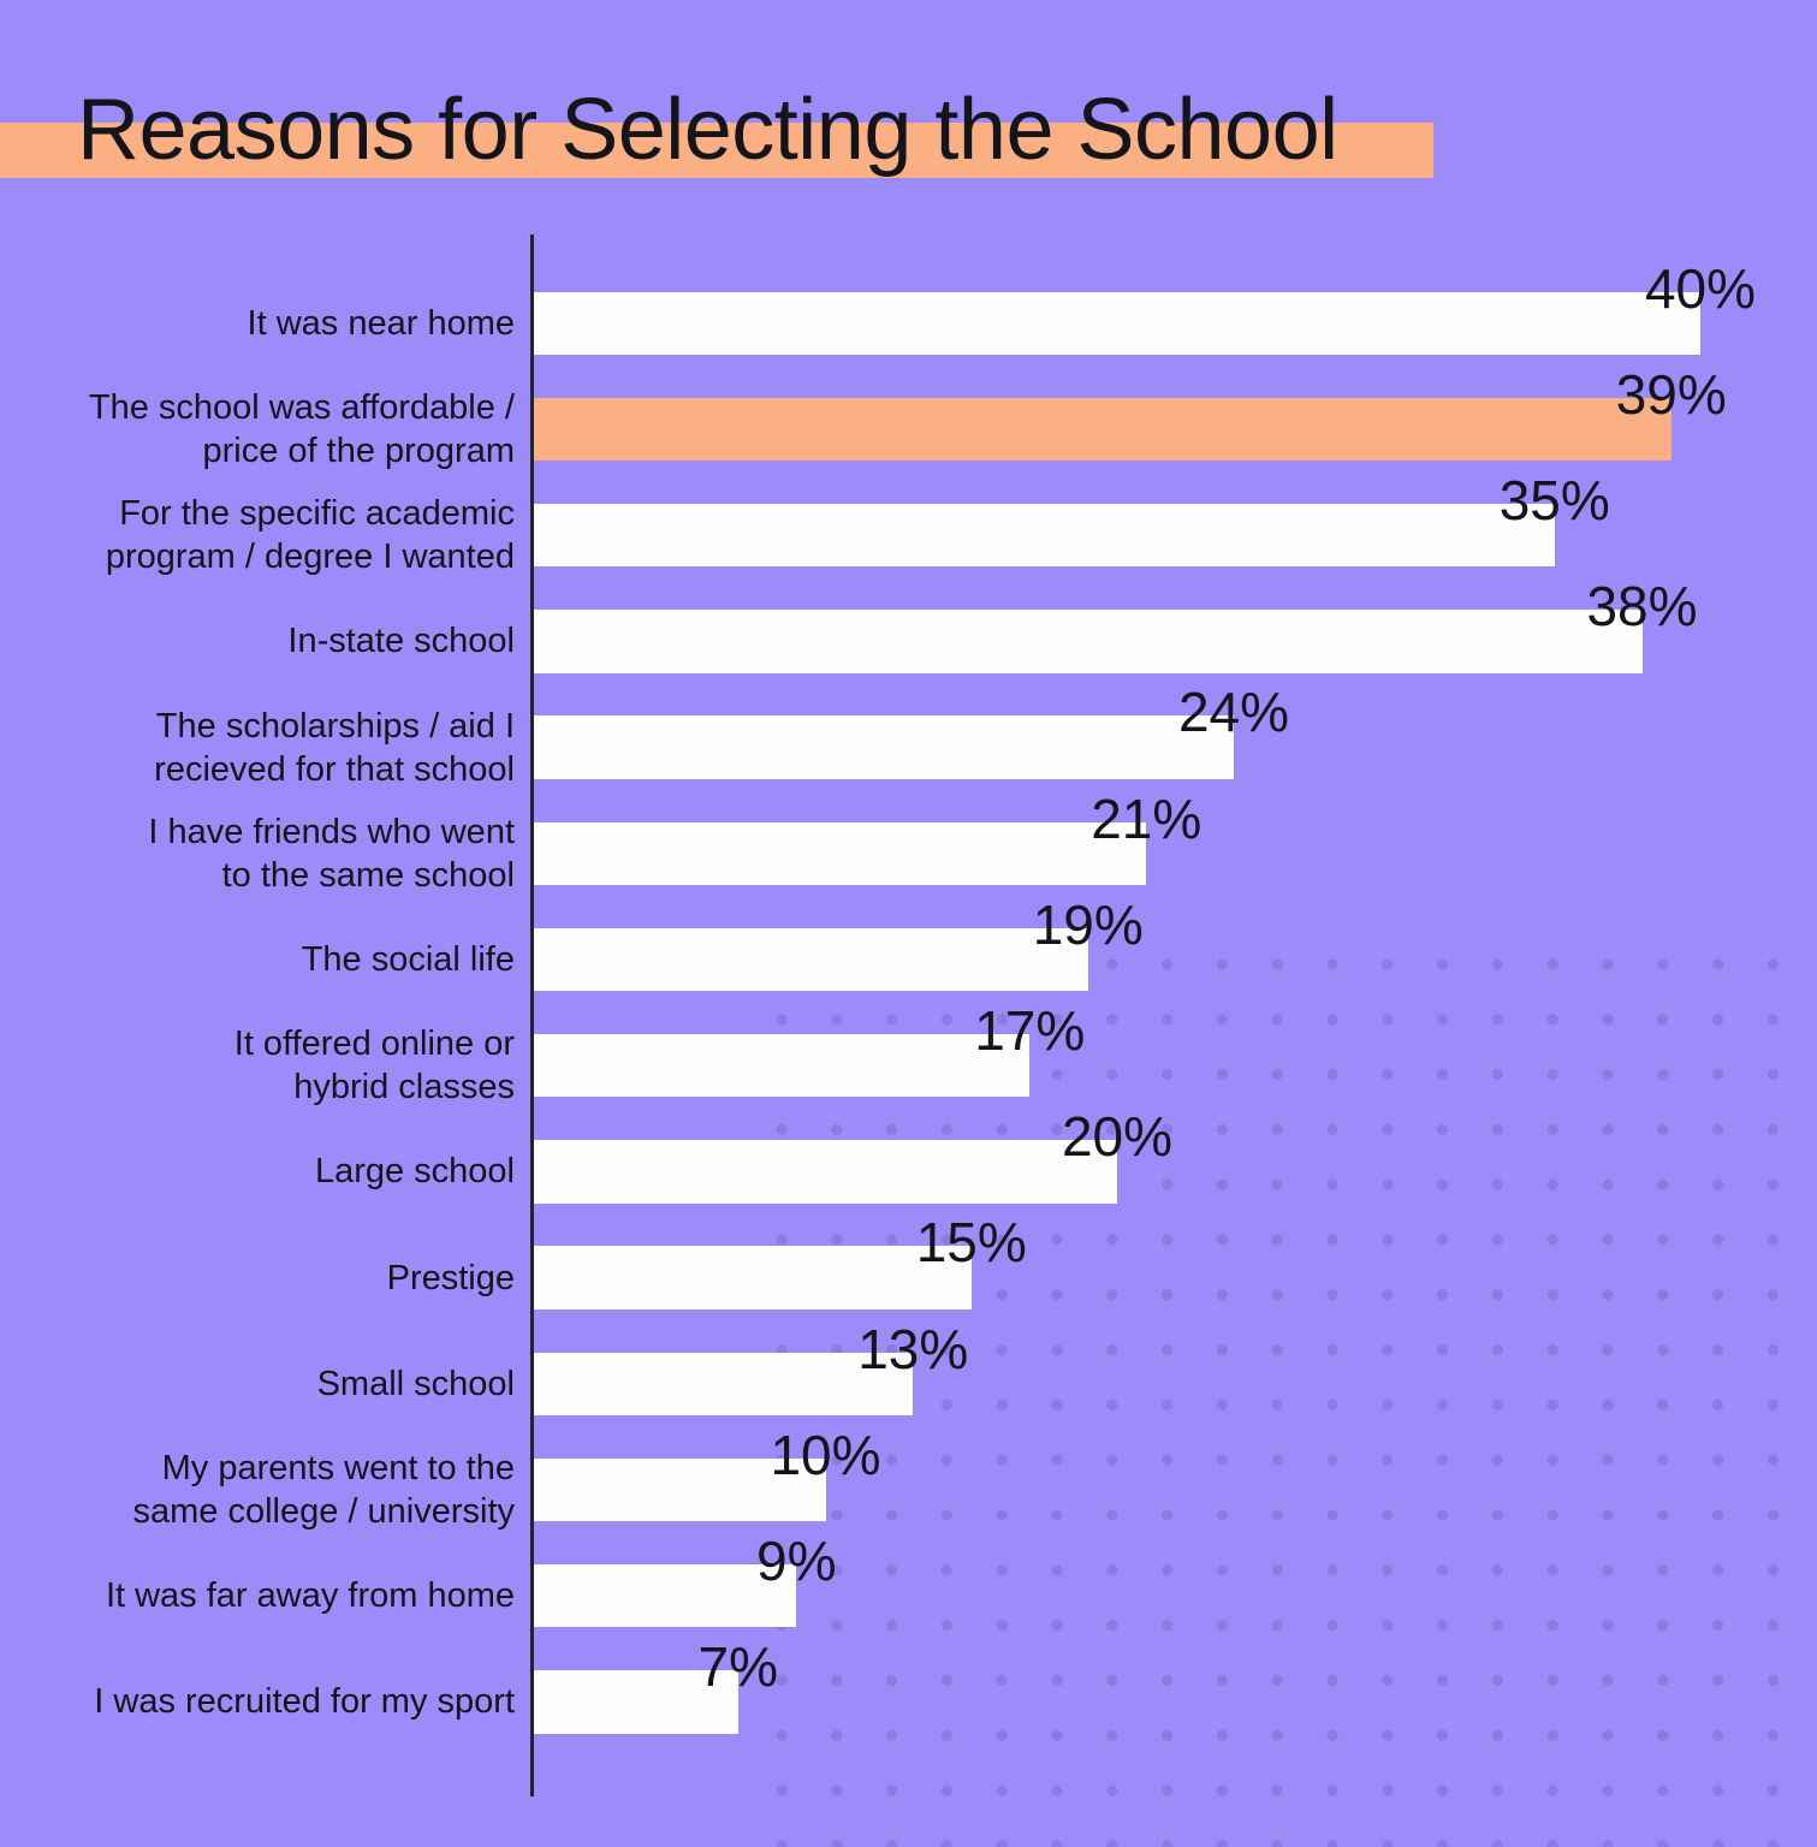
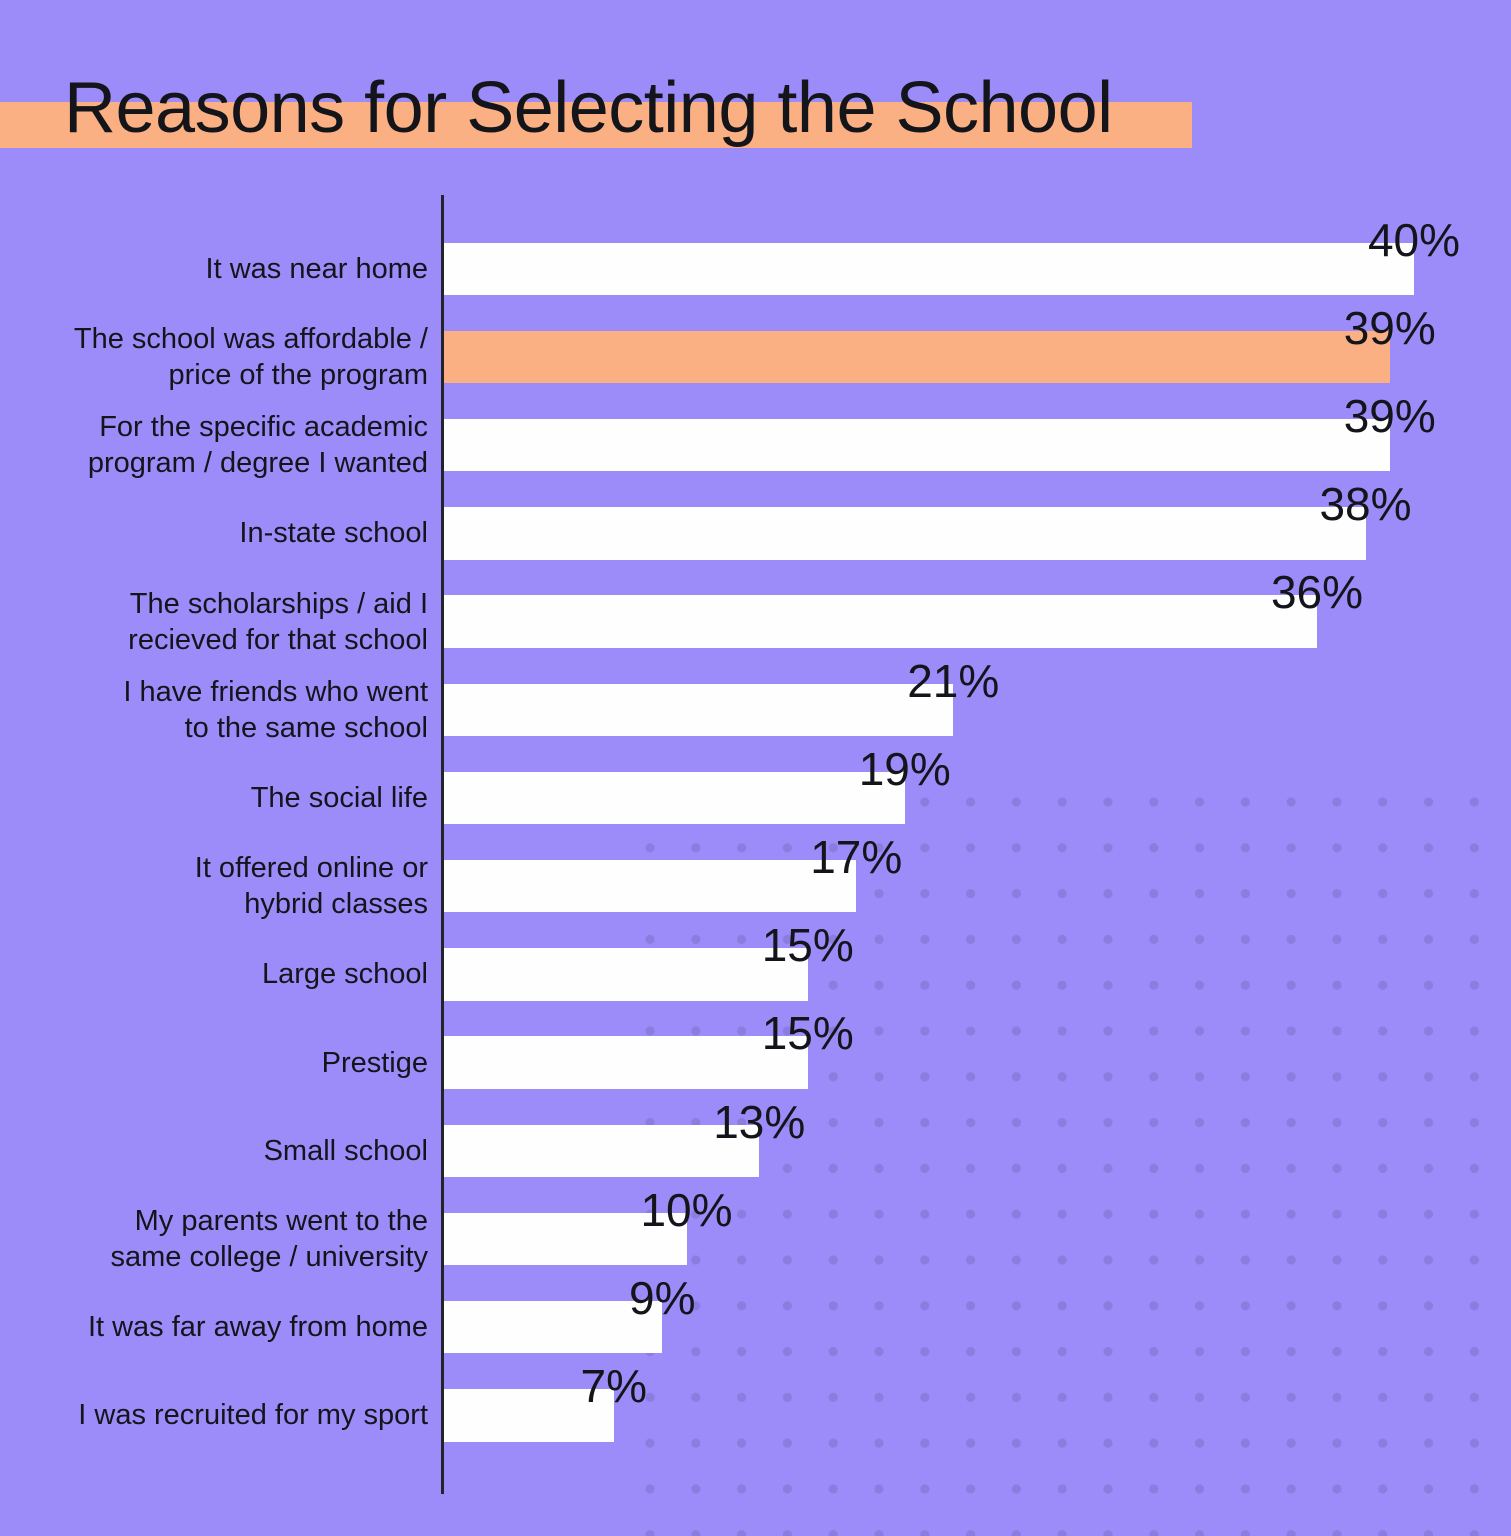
For the specific academic program / degree I wanted: 35% -> 39%
The scholarships / aid I recieved for that school: 24% -> 36%
Large school: 20% -> 15%
